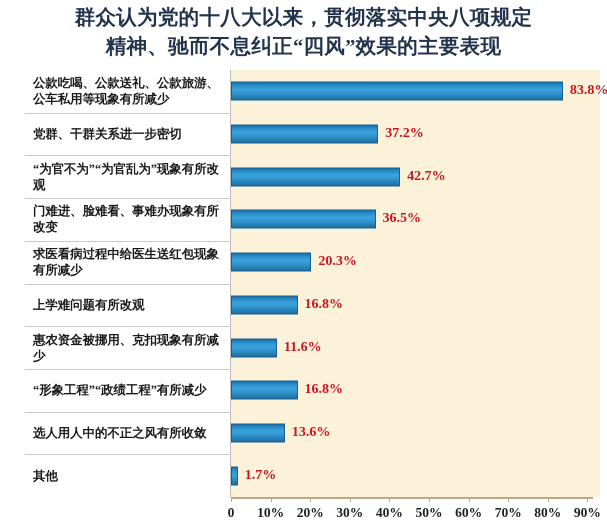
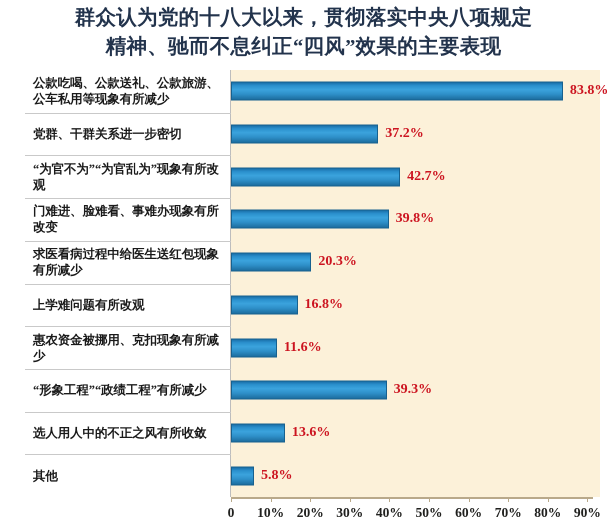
门难进、脸难看、事难办现象有所改变: 36.5% -> 39.8%
“形象工程”“政绩工程”有所减少: 16.8% -> 39.3%
其他: 1.7% -> 5.8%
